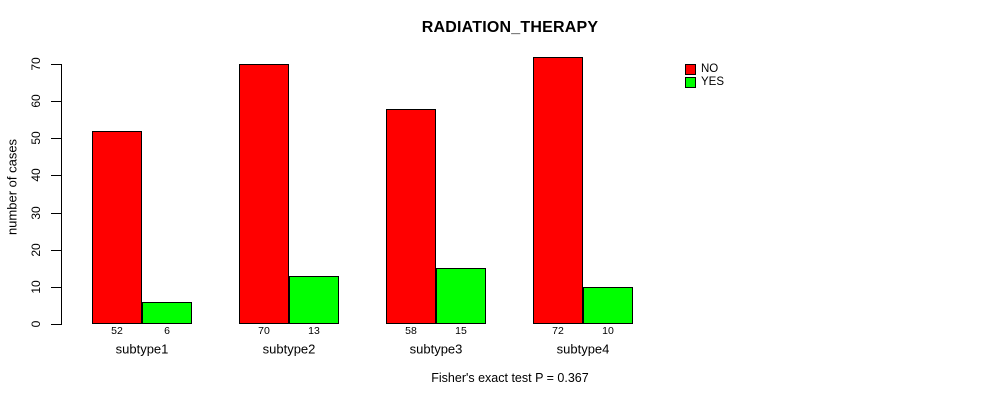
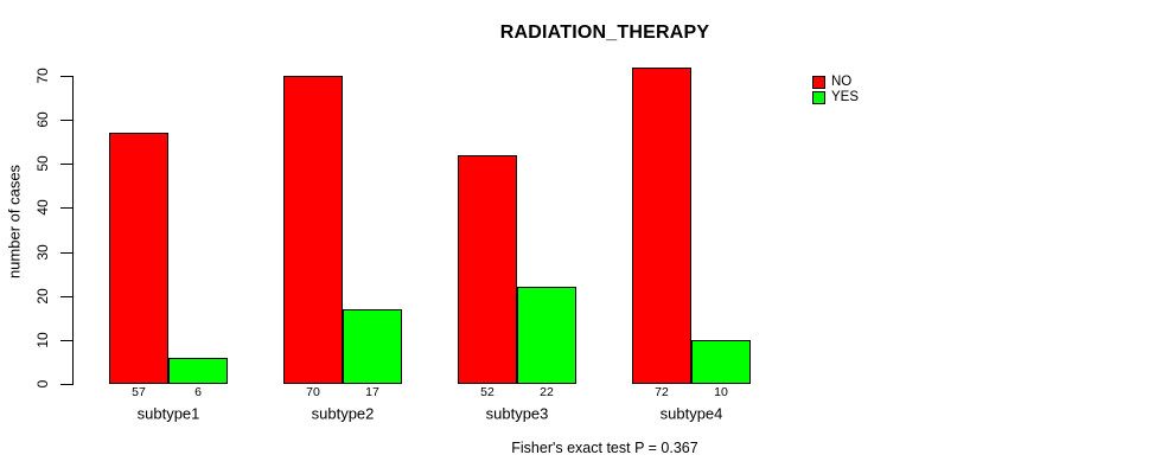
NO/subtype1: 52 -> 57
YES/subtype2: 13 -> 17
NO/subtype3: 58 -> 52
YES/subtype3: 15 -> 22
